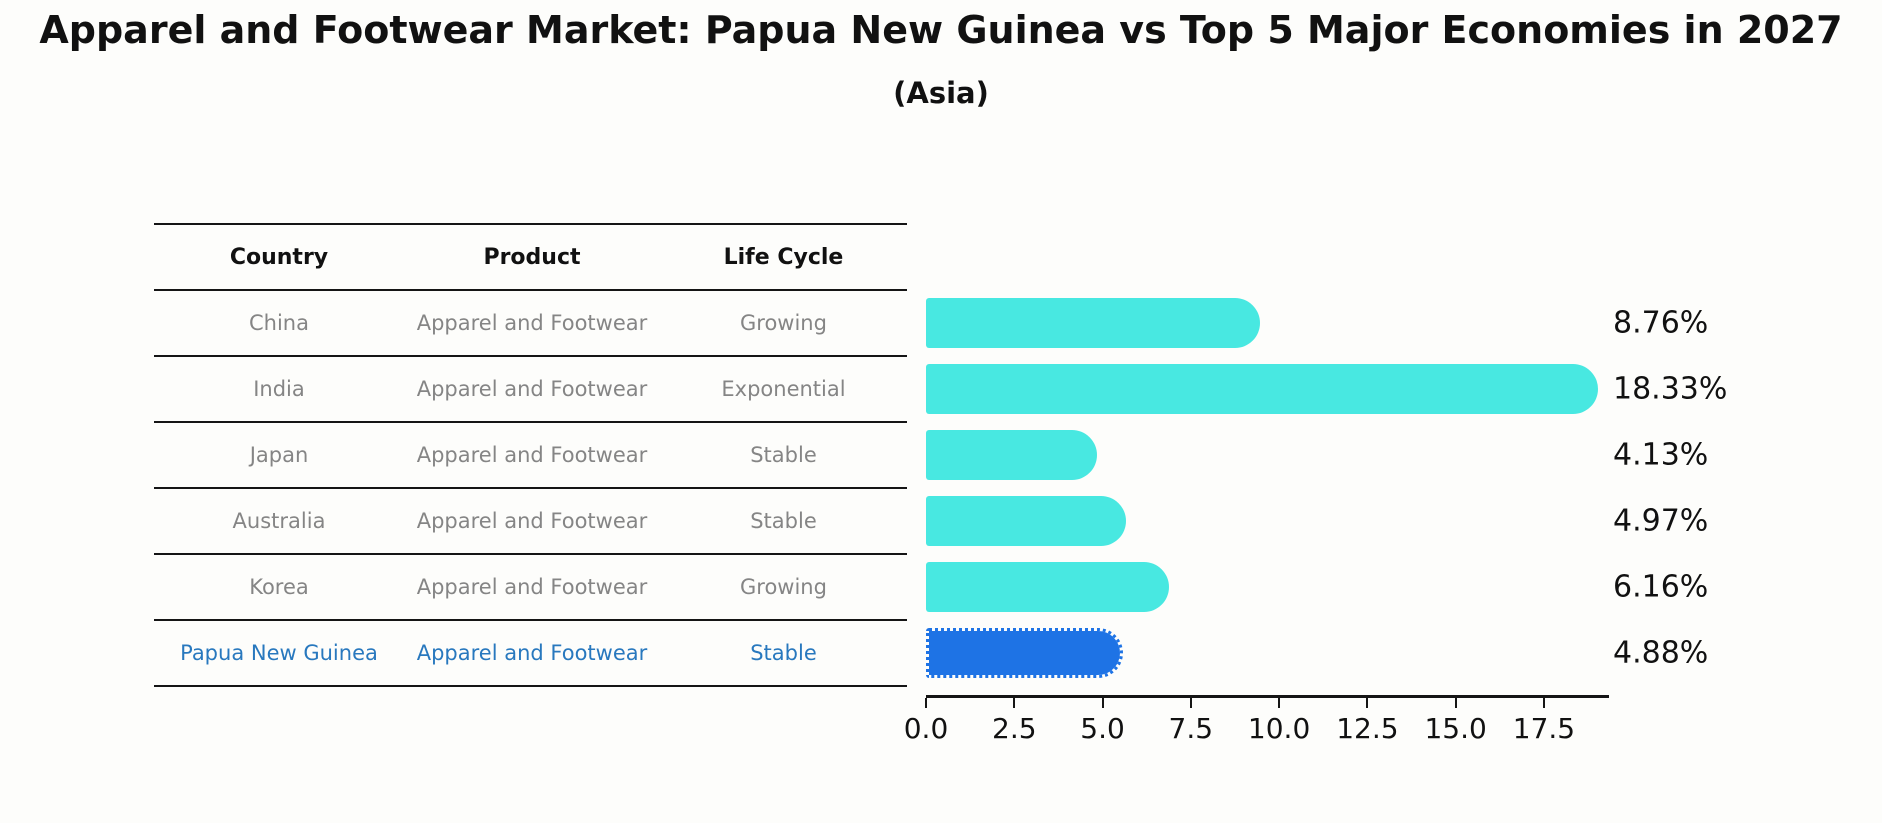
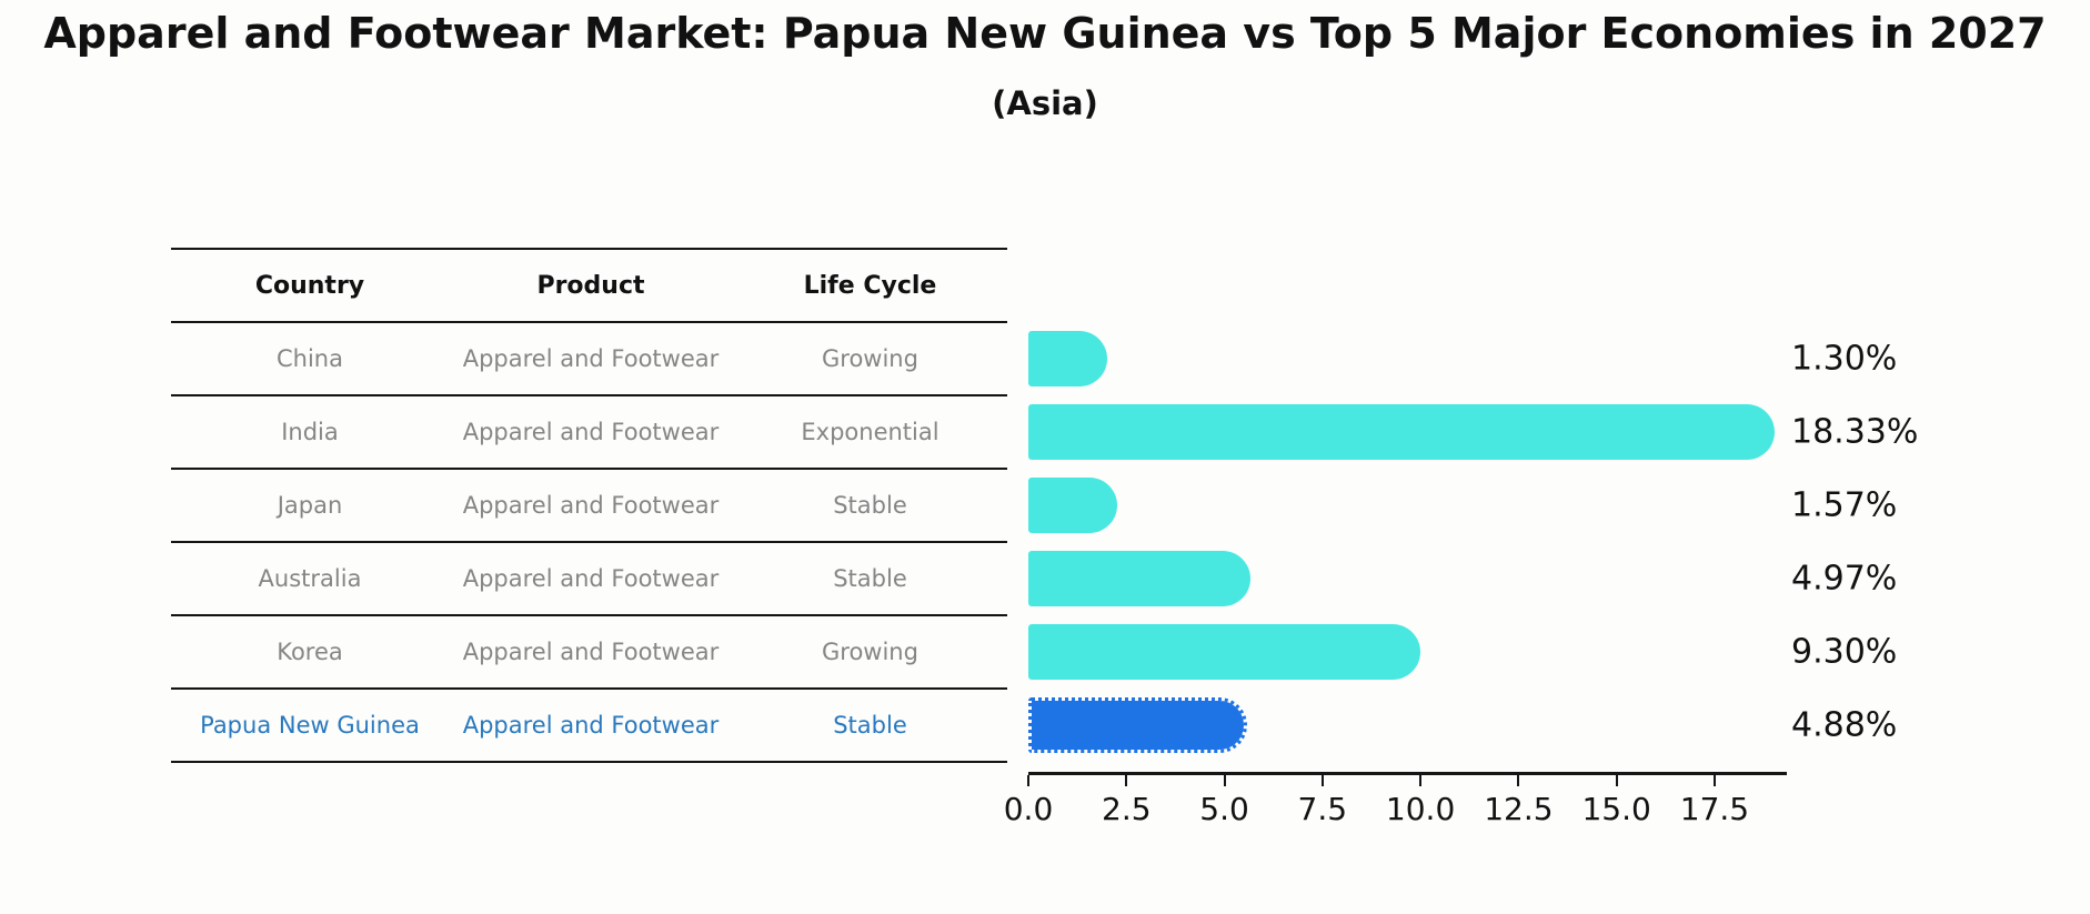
China: 8.76% -> 1.30%
Japan: 4.13% -> 1.57%
Korea: 6.16% -> 9.30%
